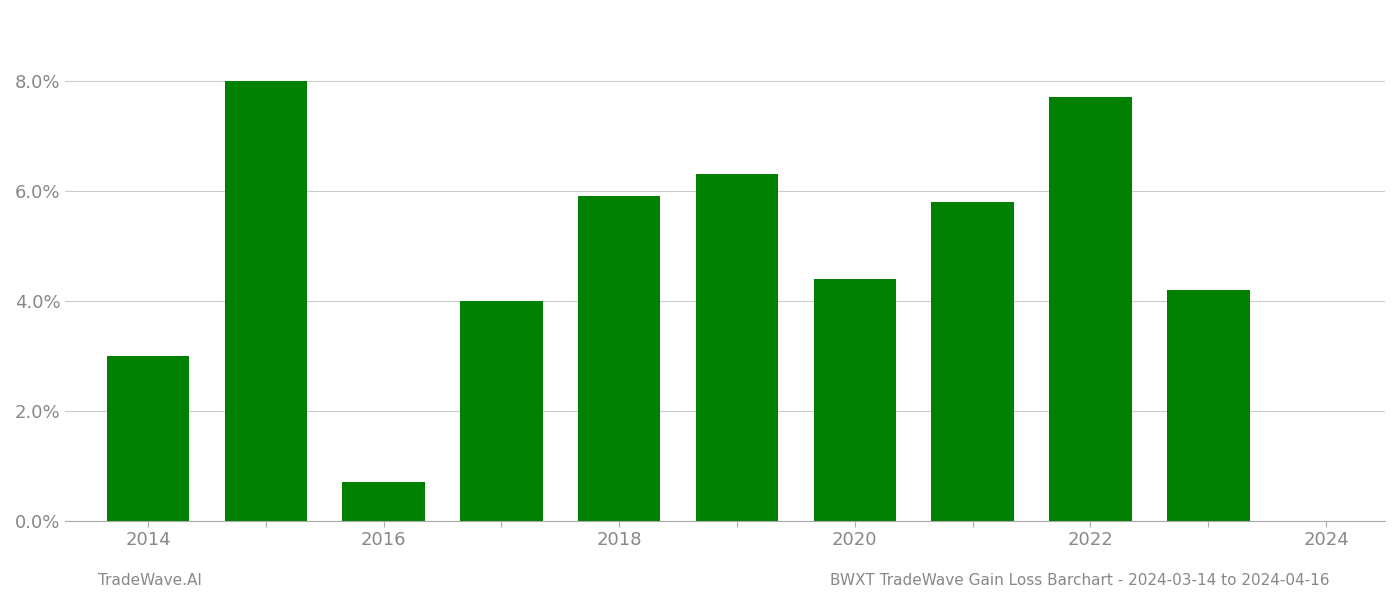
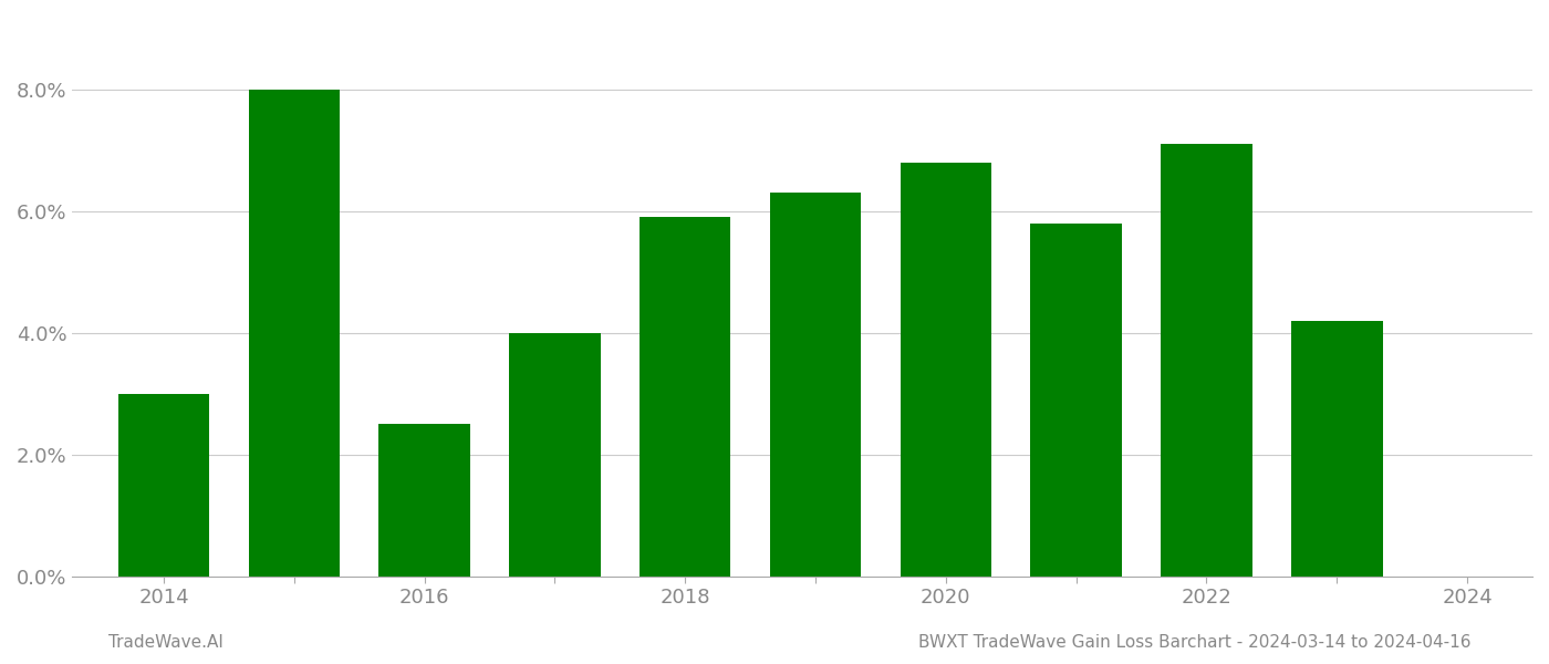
2016: 0.7% -> 2.5%
2020: 4.4% -> 6.8%
2022: 7.7% -> 7.1%
